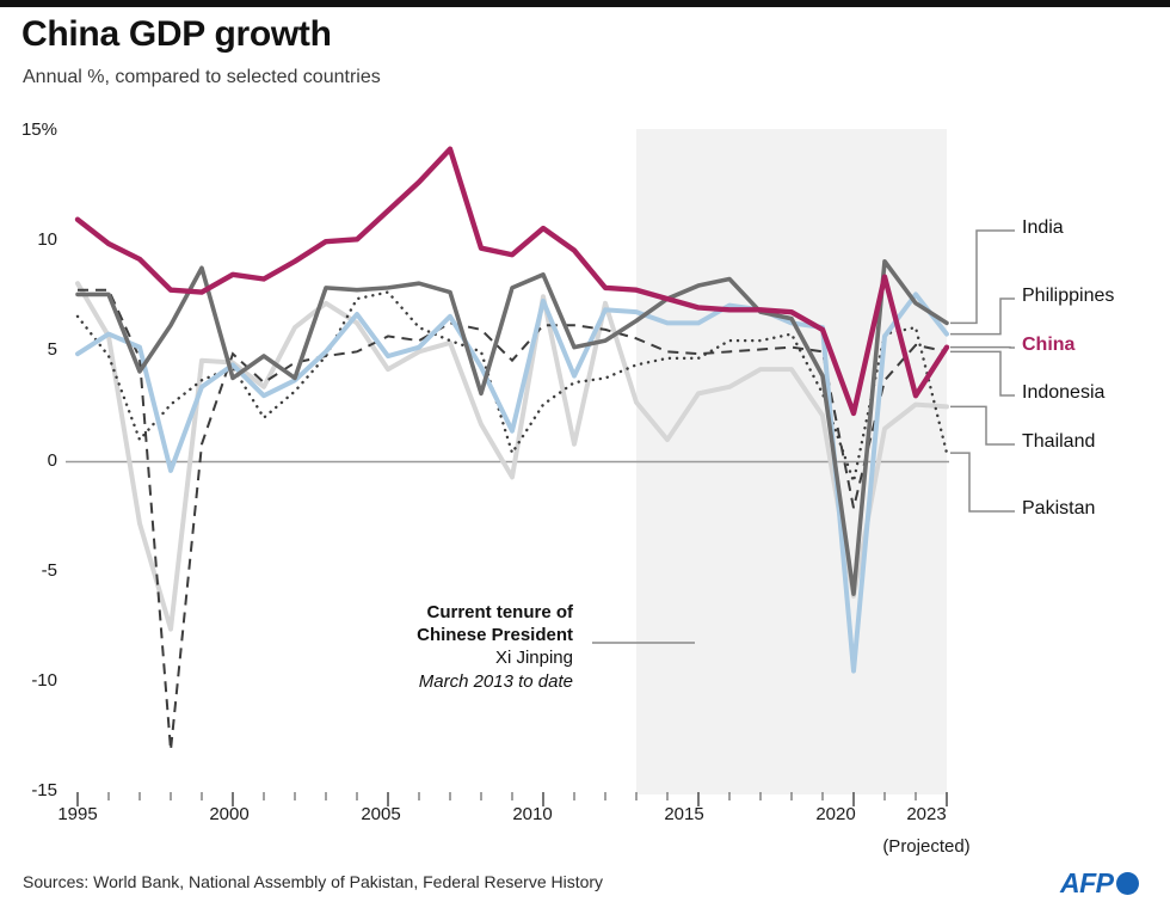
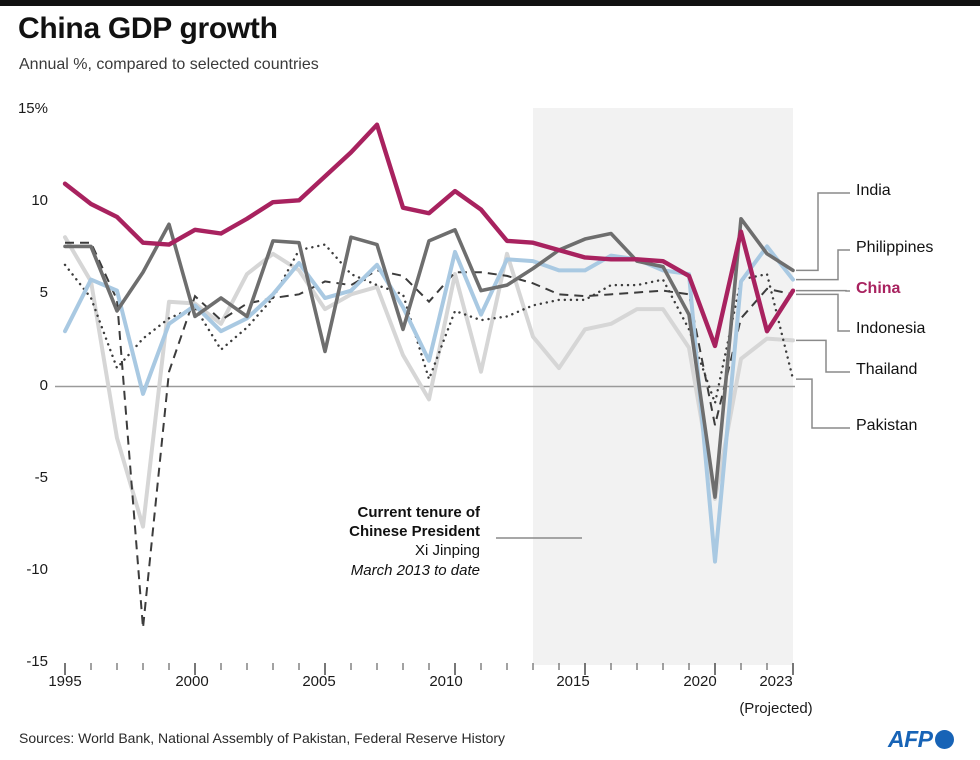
Philippines/1995: 4.9% -> 3.0%
India/2005: 7.9% -> 1.9%
Thailand/2010: 7.5% -> 6.1%
Pakistan/2010: 2.6% -> 4.1%
